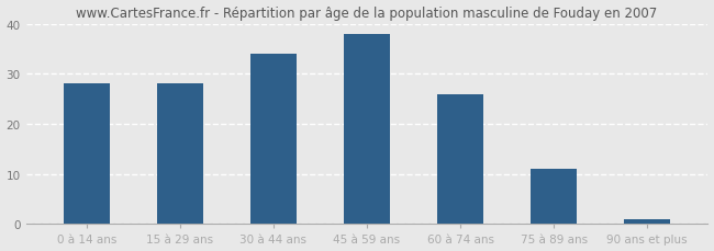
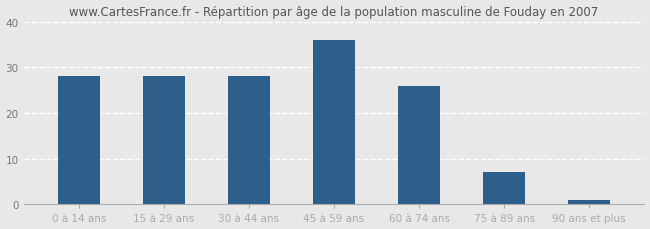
30 à 44 ans: 34 -> 28
45 à 59 ans: 38 -> 36
75 à 89 ans: 11 -> 7
